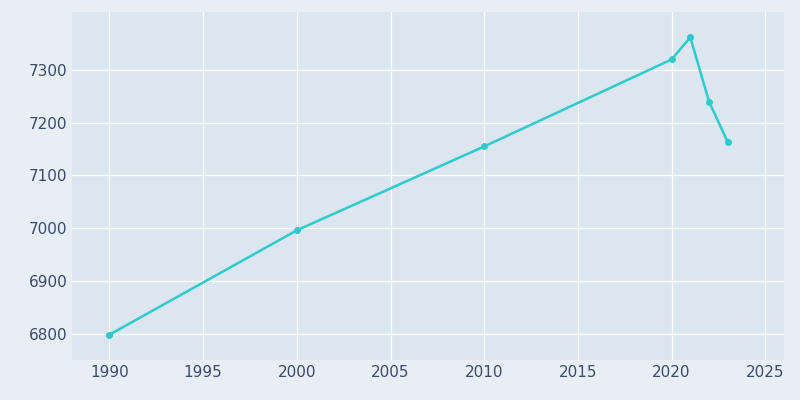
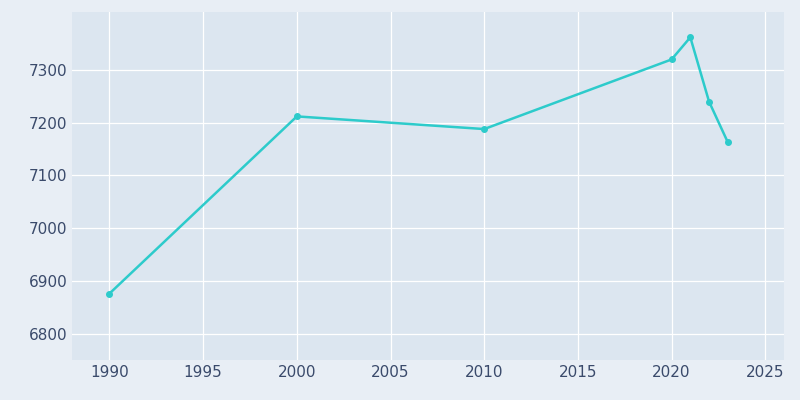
1990: 6798 -> 6876
2000: 6996 -> 7212
2010: 7155 -> 7188
